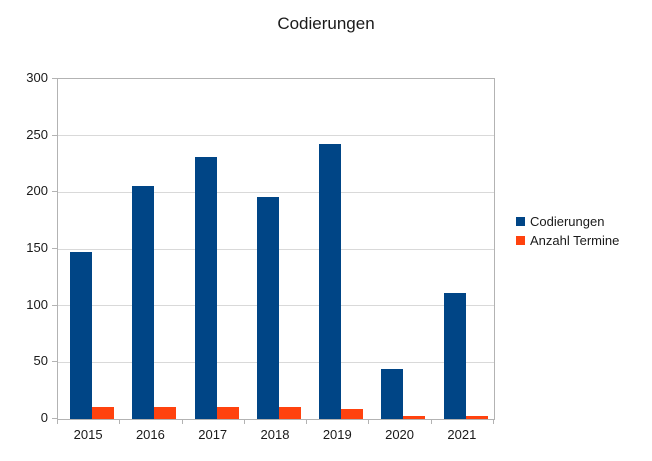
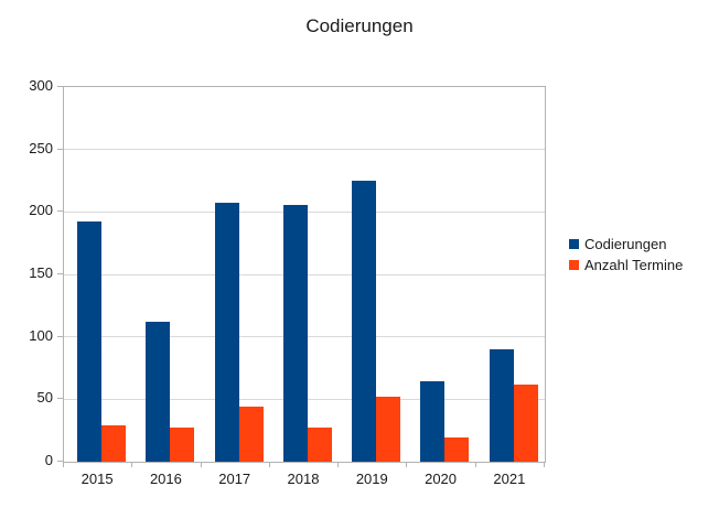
Codierungen/2015: 147 -> 192
Anzahl Termine/2015: 11 -> 29
Codierungen/2016: 206 -> 112
Anzahl Termine/2016: 11 -> 27
Codierungen/2017: 231 -> 207
Anzahl Termine/2017: 11 -> 44
Codierungen/2018: 196 -> 206
Anzahl Termine/2018: 11 -> 27
Codierungen/2019: 243 -> 225
Anzahl Termine/2019: 9 -> 52
Codierungen/2020: 44 -> 64
Anzahl Termine/2020: 3 -> 19
Codierungen/2021: 111 -> 90
Anzahl Termine/2021: 3 -> 62
